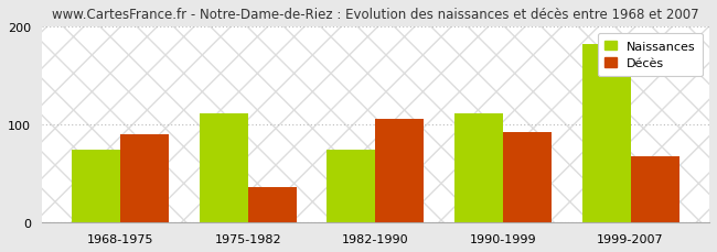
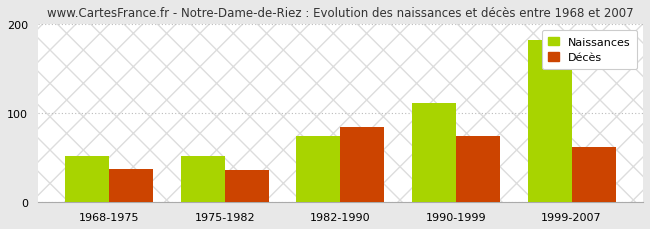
Naissances/1968-1975: 74 -> 52
Décès/1968-1975: 90 -> 38
Naissances/1975-1982: 112 -> 52
Décès/1982-1990: 106 -> 85
Décès/1990-1999: 92 -> 74
Décès/1999-2007: 68 -> 62
